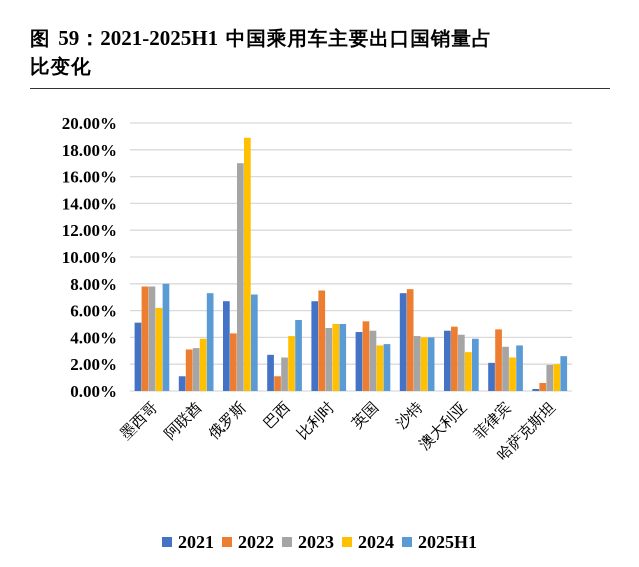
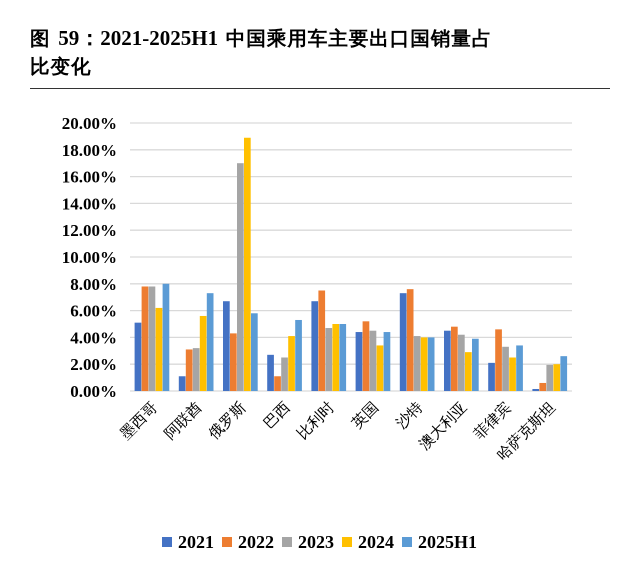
2024/阿联酋: 3.9% -> 5.6%
2025H1/俄罗斯: 7.2% -> 5.8%
2025H1/英国: 3.5% -> 4.4%
